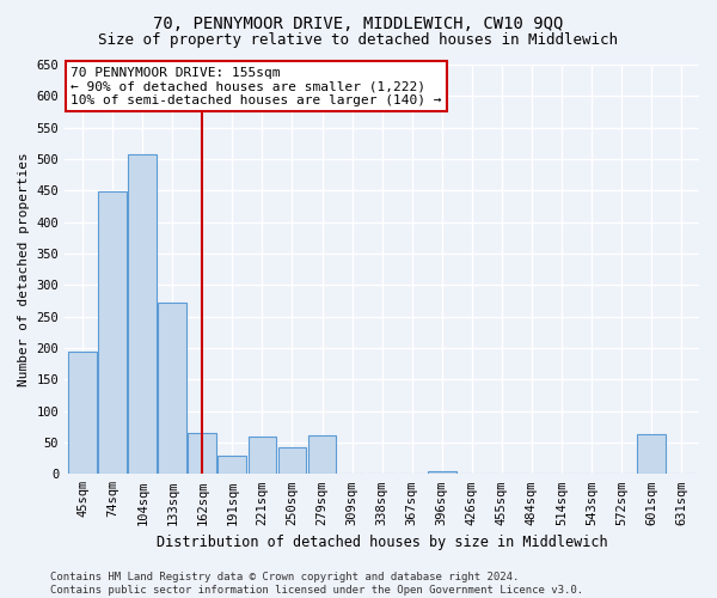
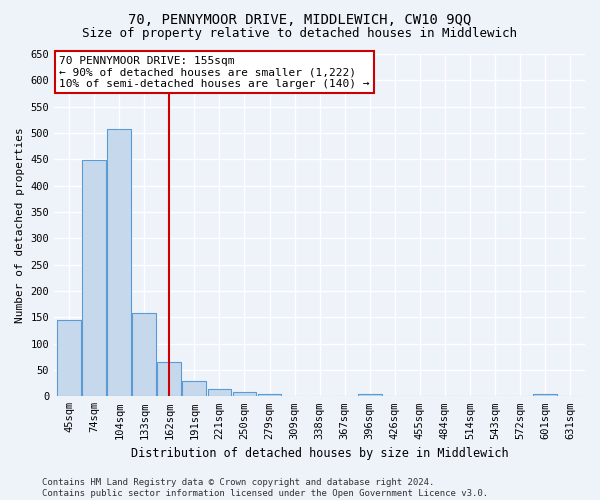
45sqm: 194 -> 145
133sqm: 272 -> 158
221sqm: 60 -> 14
250sqm: 42 -> 8
279sqm: 62 -> 5
601sqm: 64 -> 5
